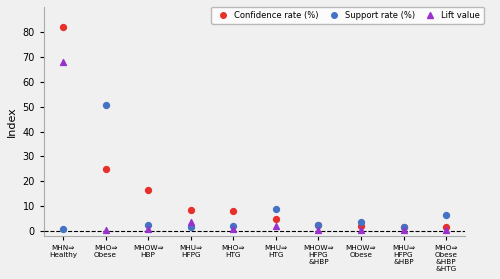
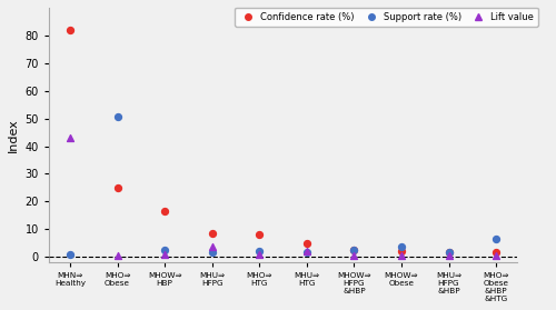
Lift value/MHN⇒ Healthy: 68.0 -> 43.0
Support rate (%)/MHU⇒ HTG: 9.0 -> 1.5
